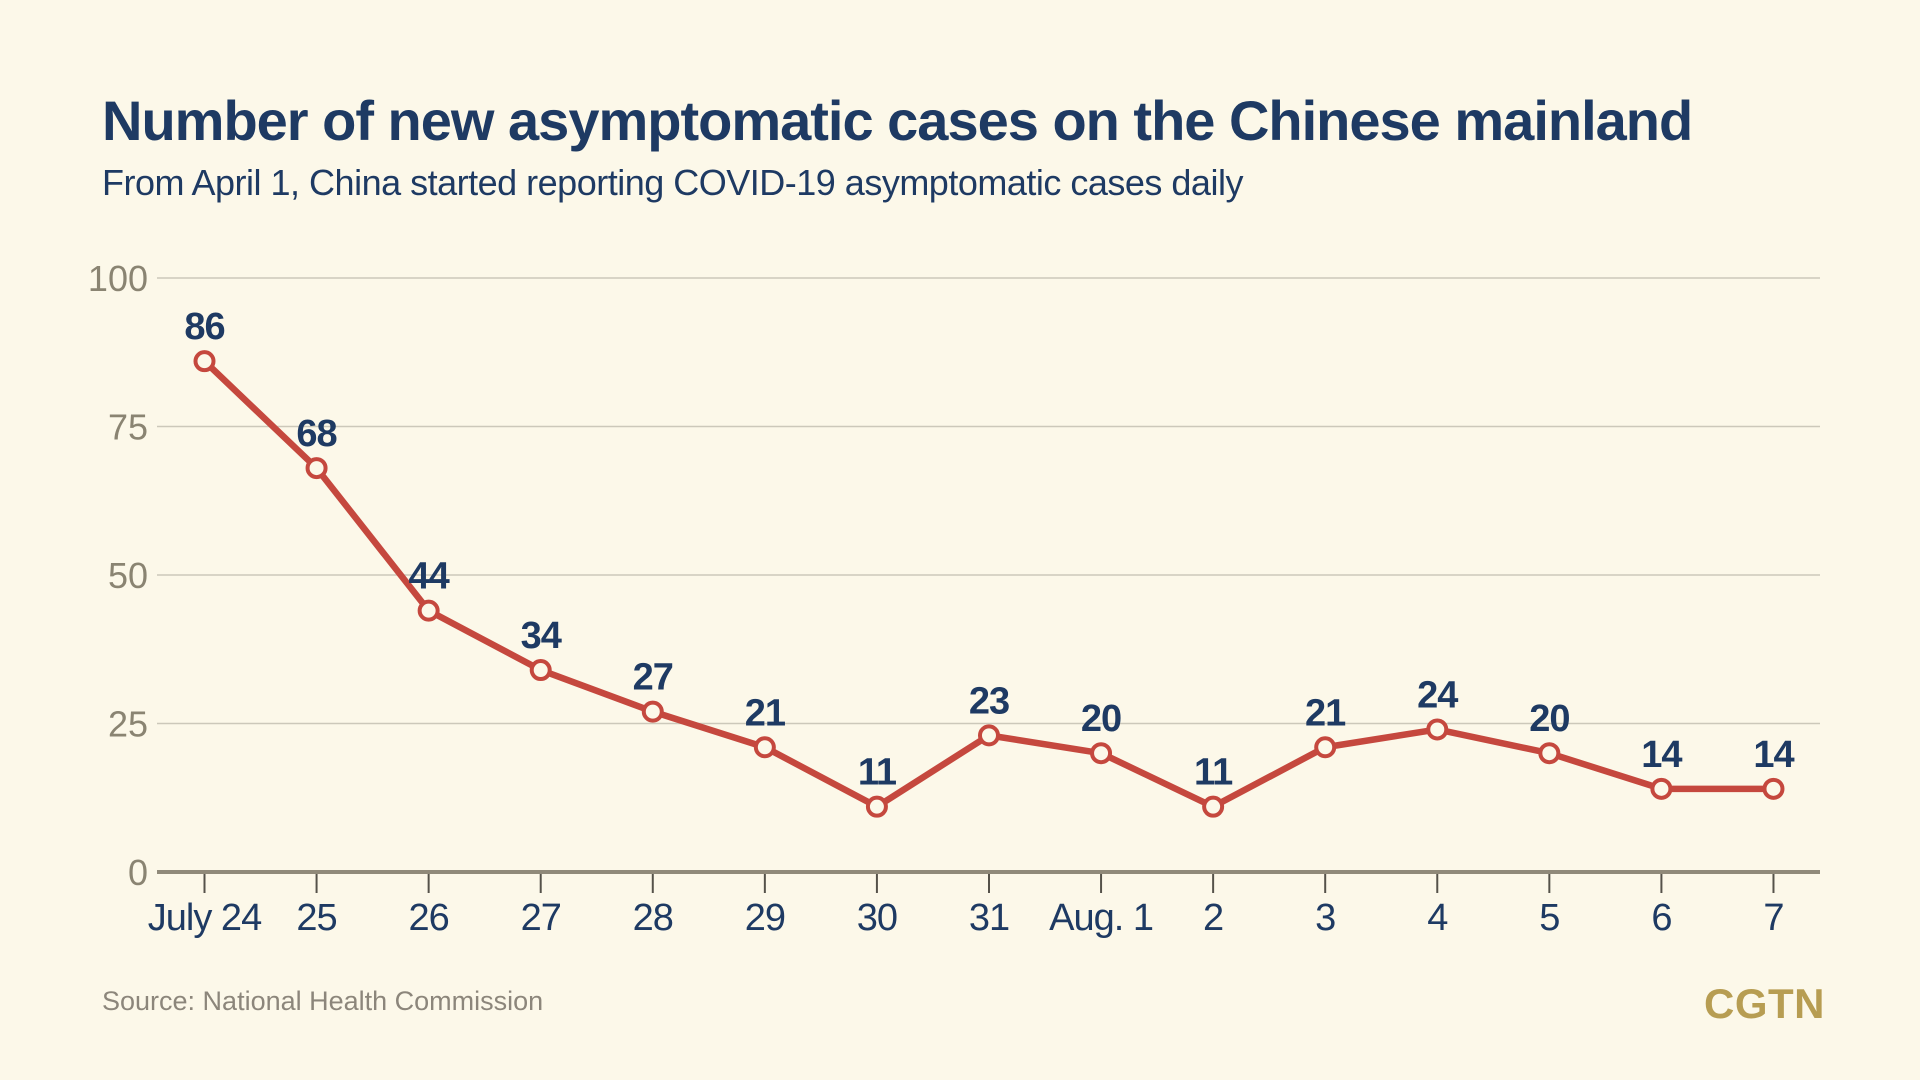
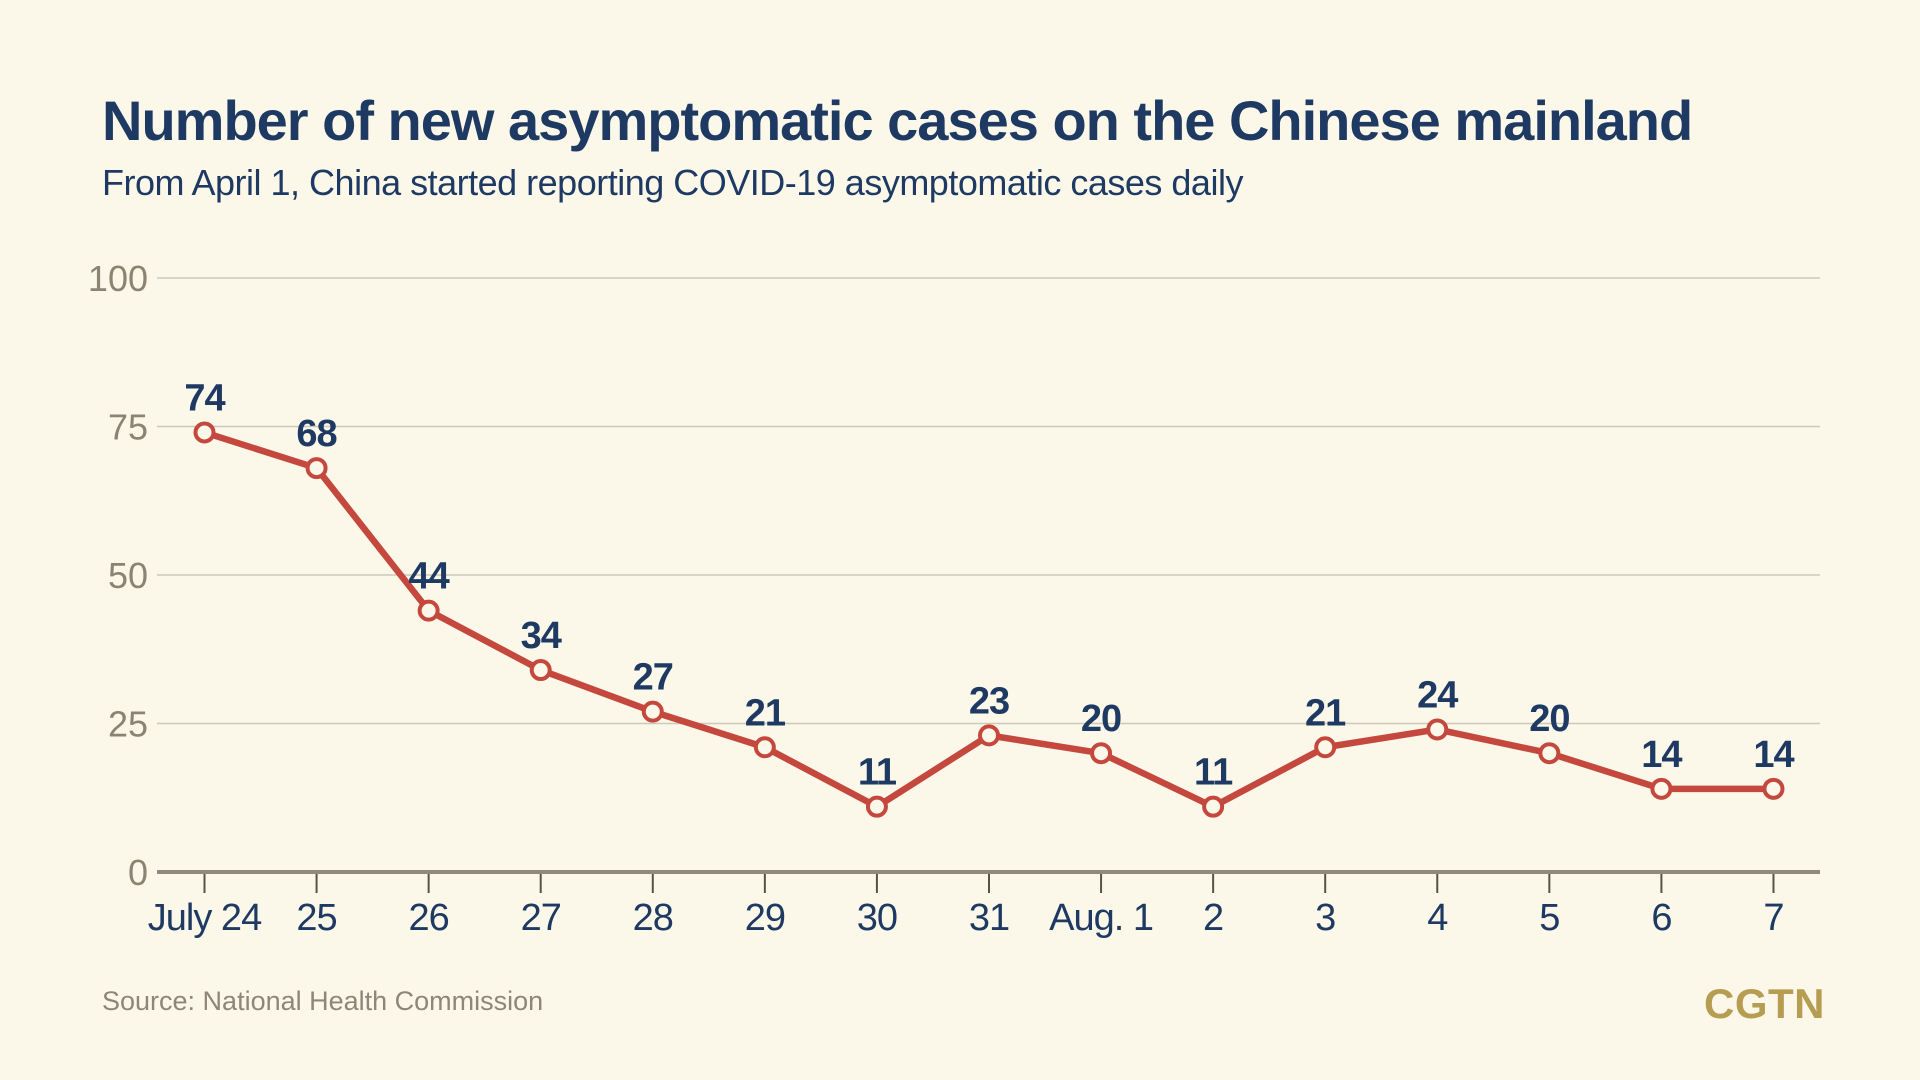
July 24: 86 -> 74
